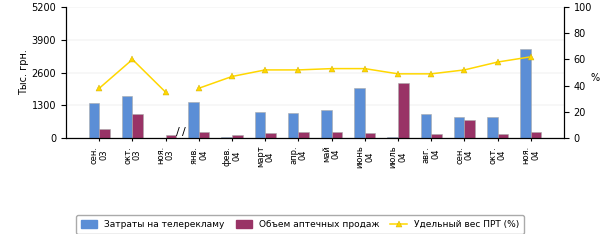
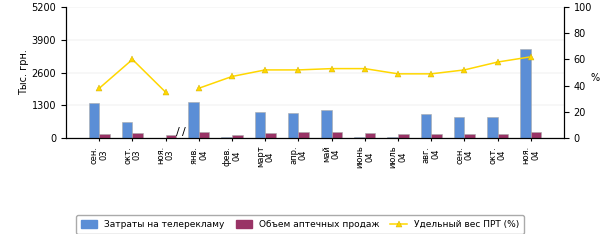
Объем аптечных продаж/сен. 03: 350 -> 150
Затраты на телерекламу/окт. 03: 1650 -> 650
Объем аптечных продаж/окт. 03: 950 -> 200
Затраты на телерекламу/июнь 04: 2000 -> 50
Объем аптечных продаж/июль 04: 2200 -> 150
Объем аптечных продаж/сен. 04: 700 -> 170
